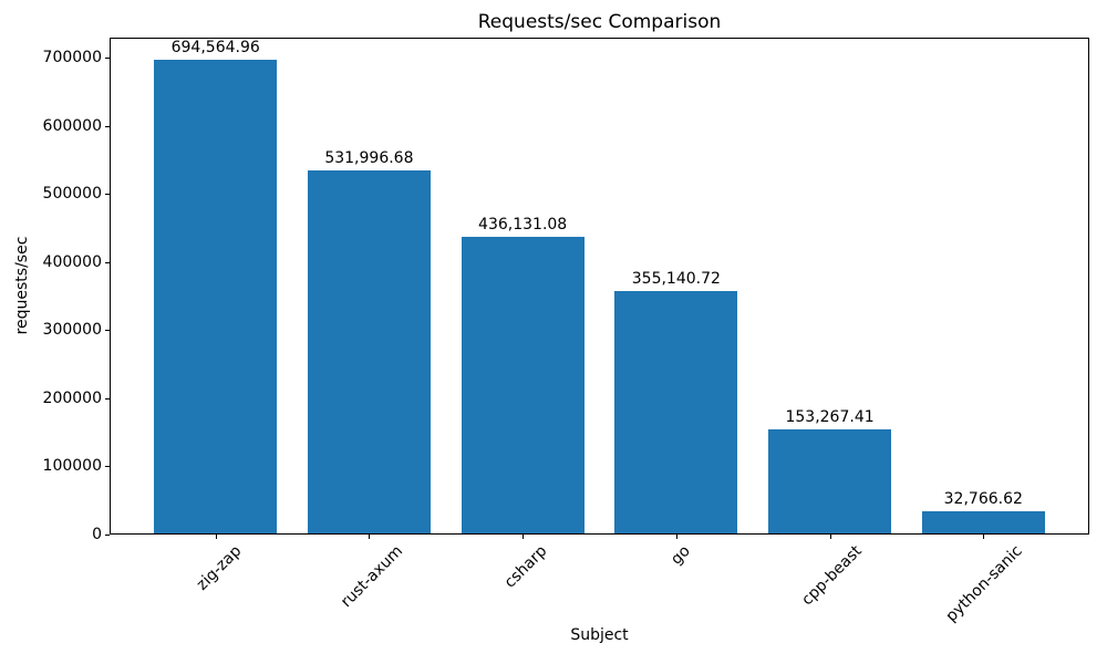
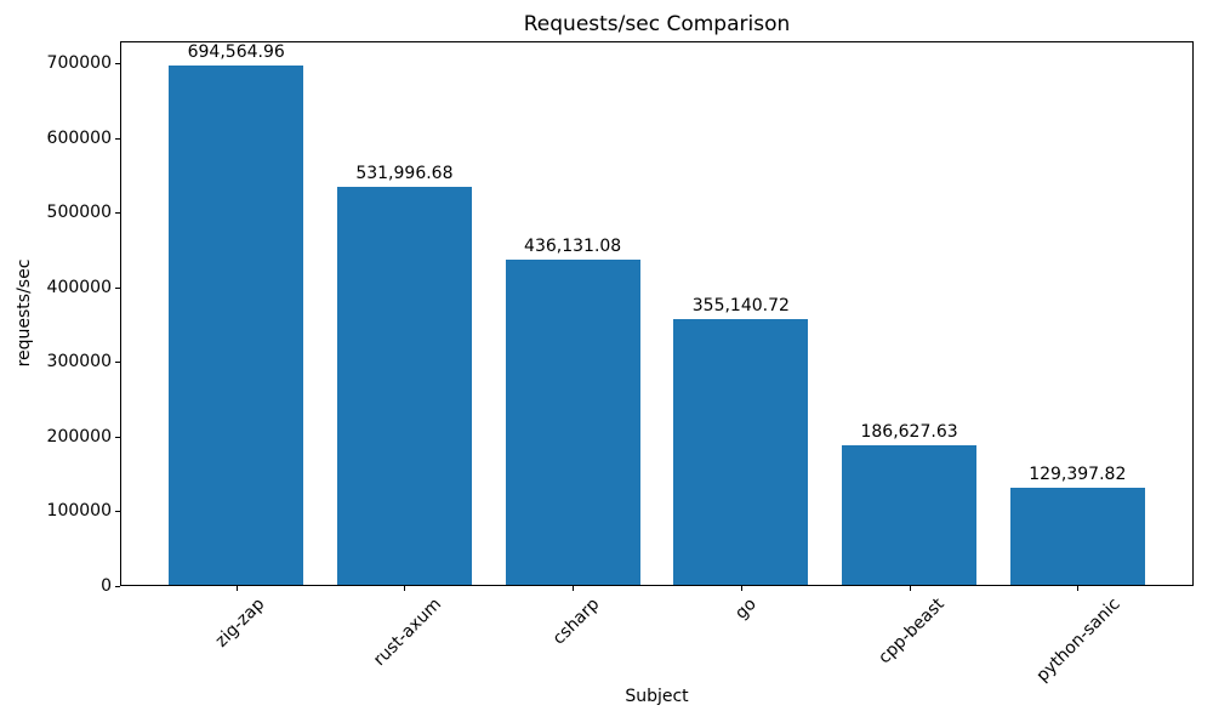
cpp-beast: 153,267.41 -> 186,627.63
python-sanic: 32,766.62 -> 129,397.82
